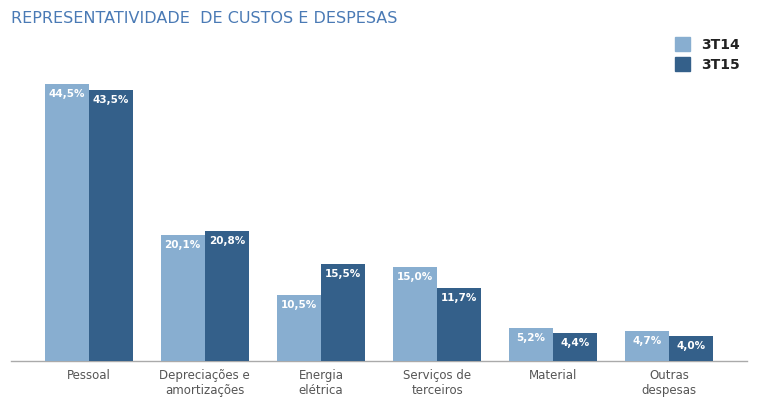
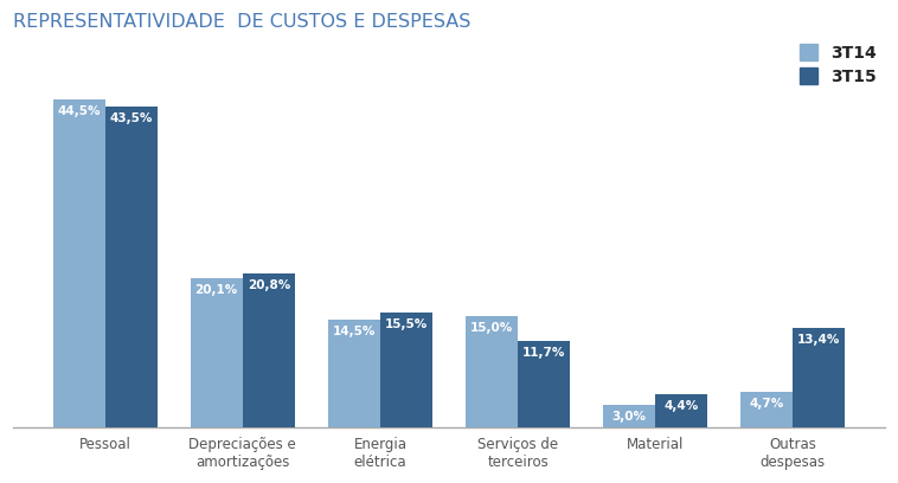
3T14/Energia elétrica: 10,5% -> 14,5%
3T14/Material: 5,2% -> 3,0%
3T15/Outras despesas: 4,0% -> 13,4%
